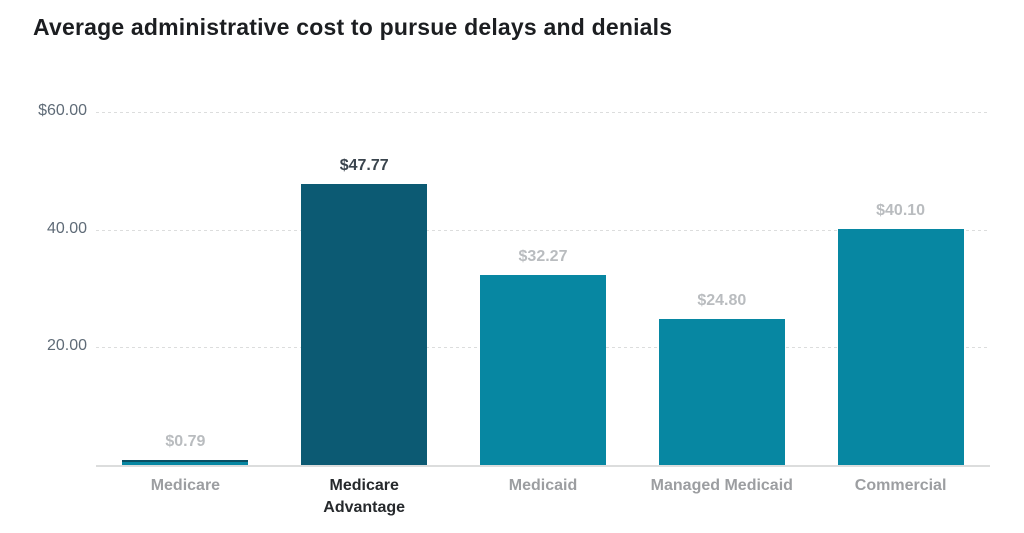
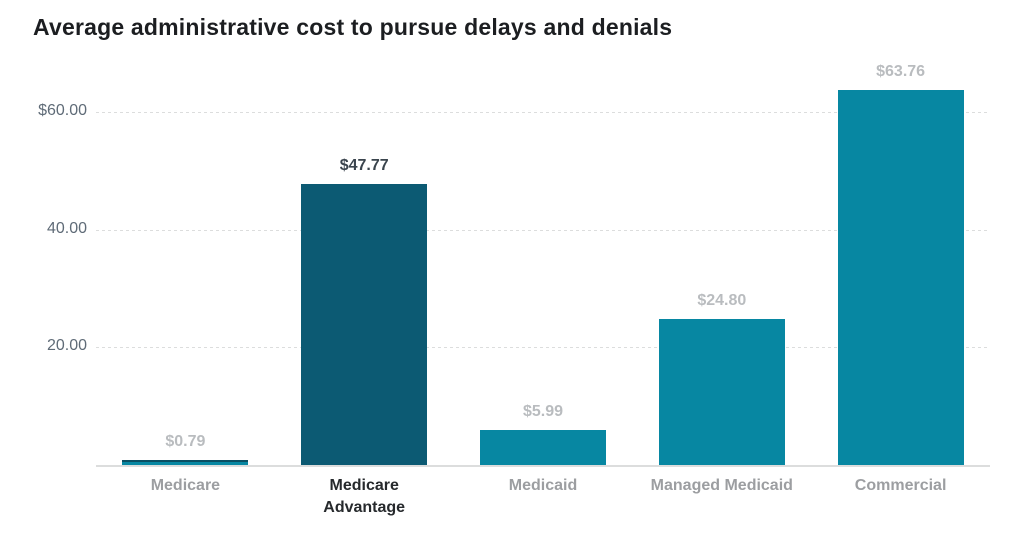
Medicaid: $32.27 -> $5.99
Commercial: $40.10 -> $63.76
